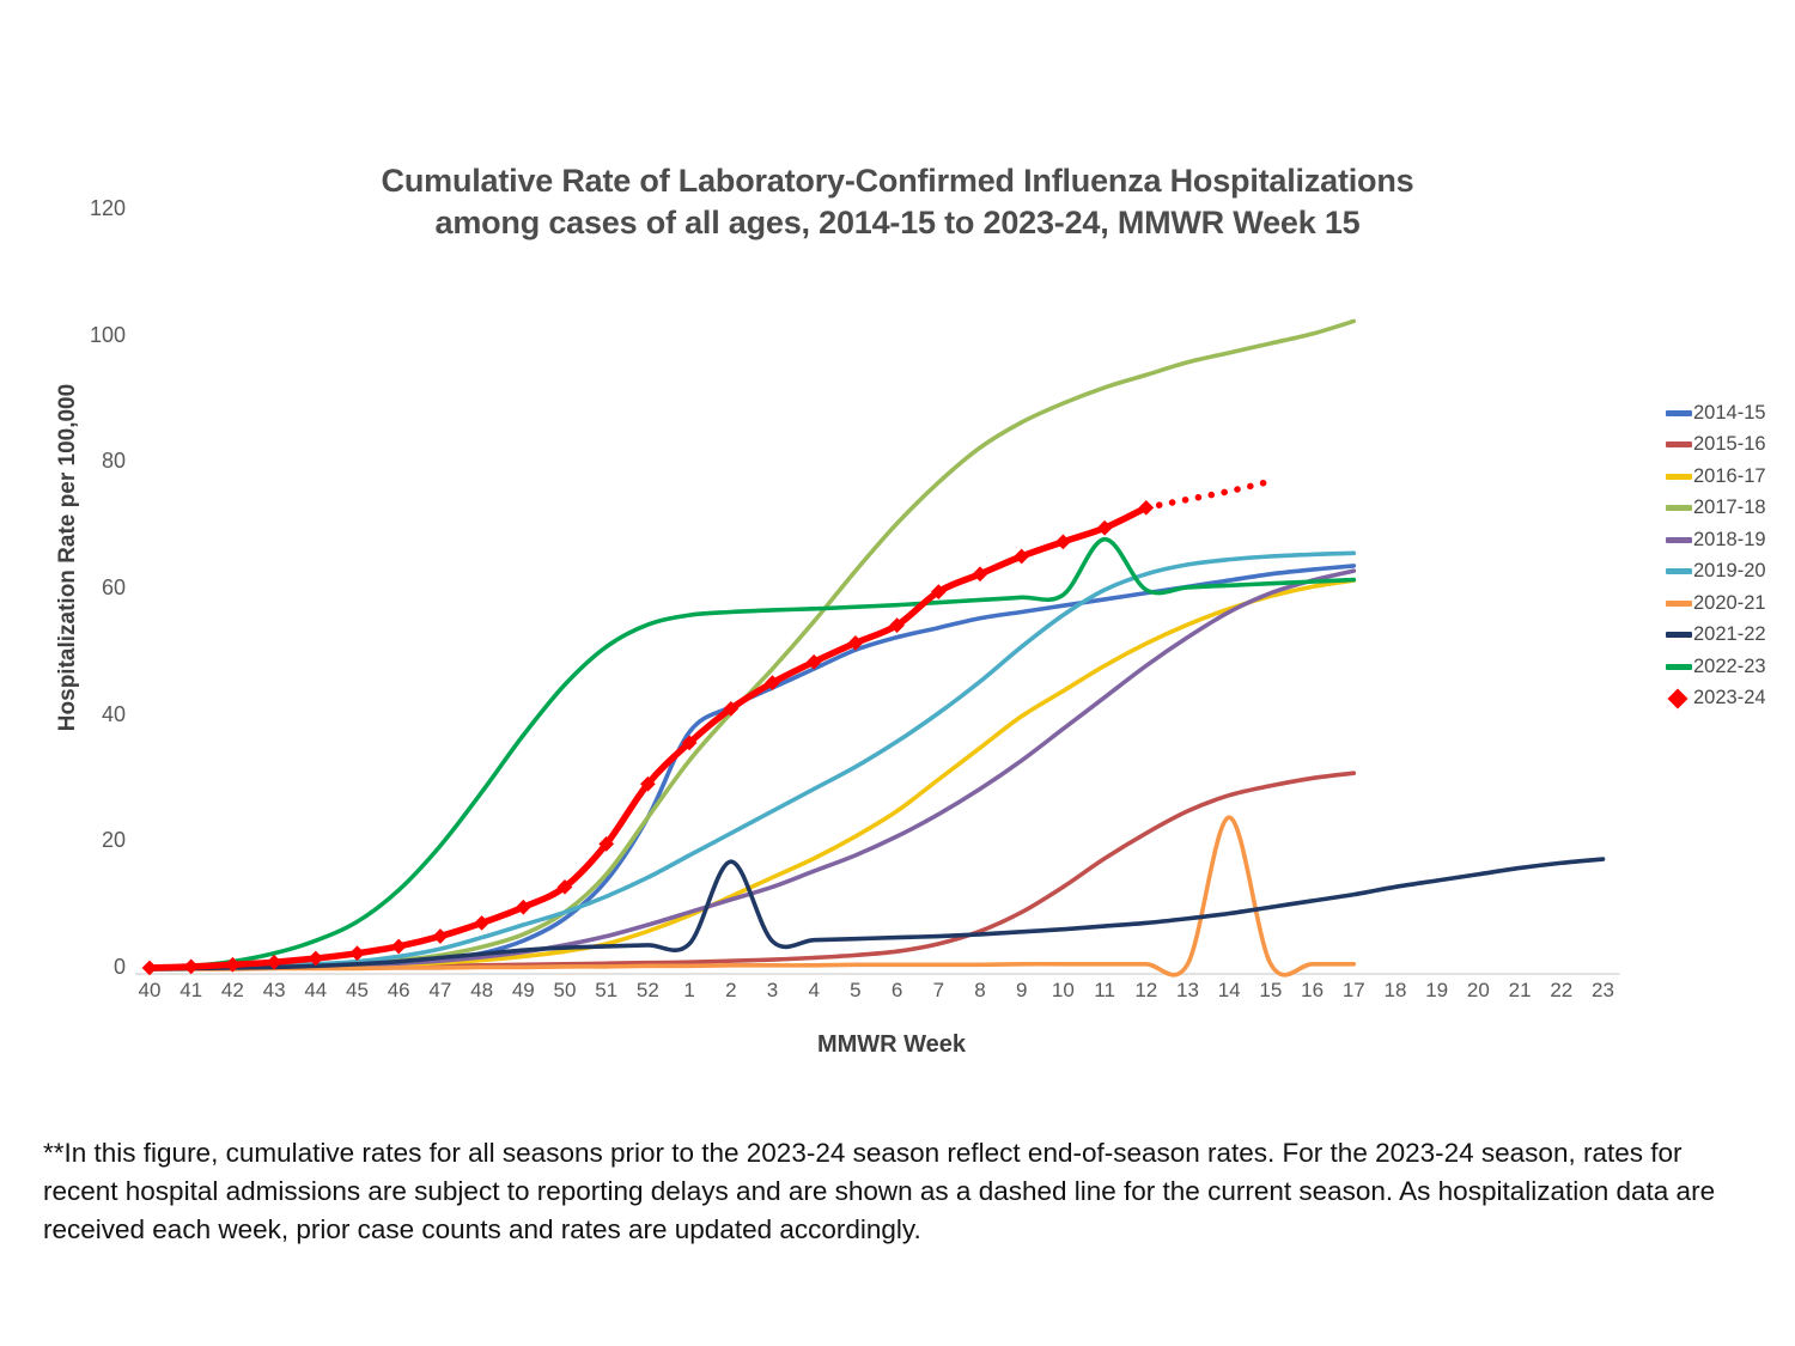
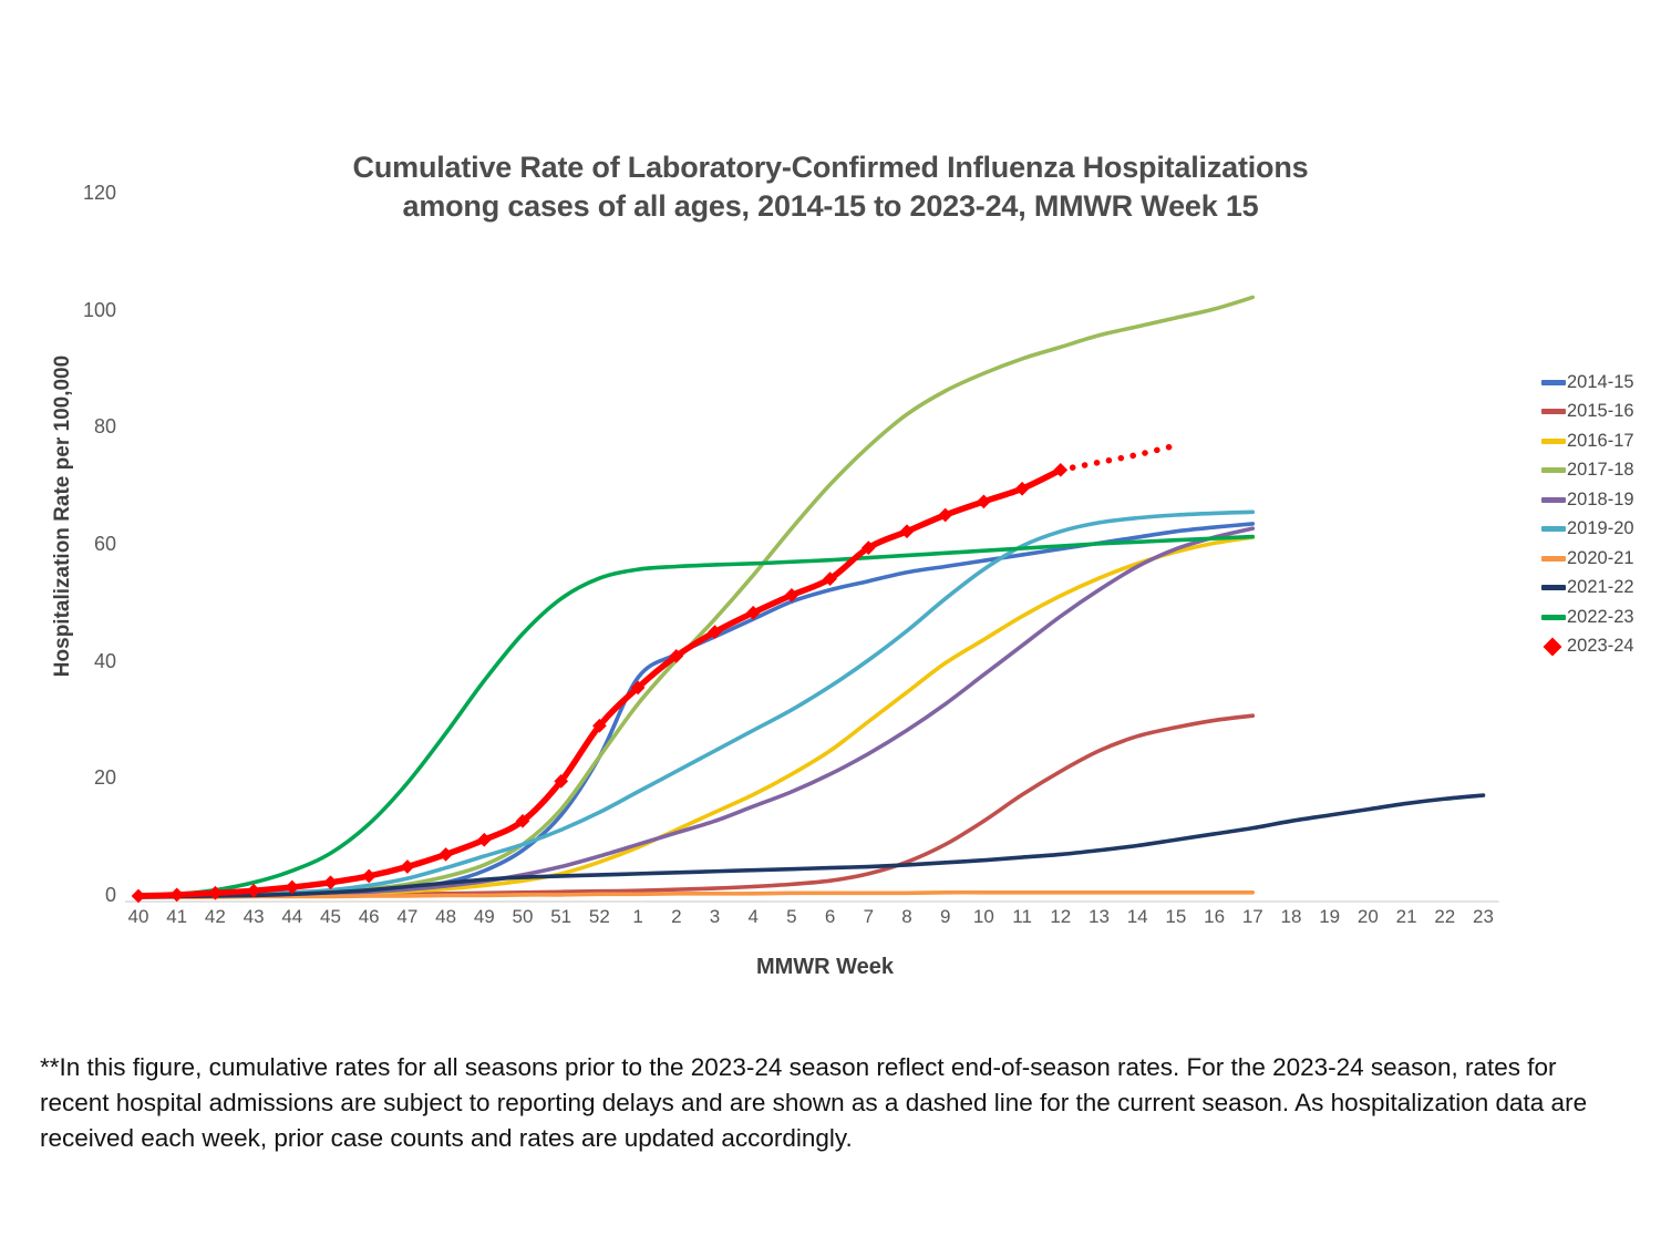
2021-22/2: 17 -> 4
2022-23/11: 68 -> 60
2020-21/14: 24 -> 1
